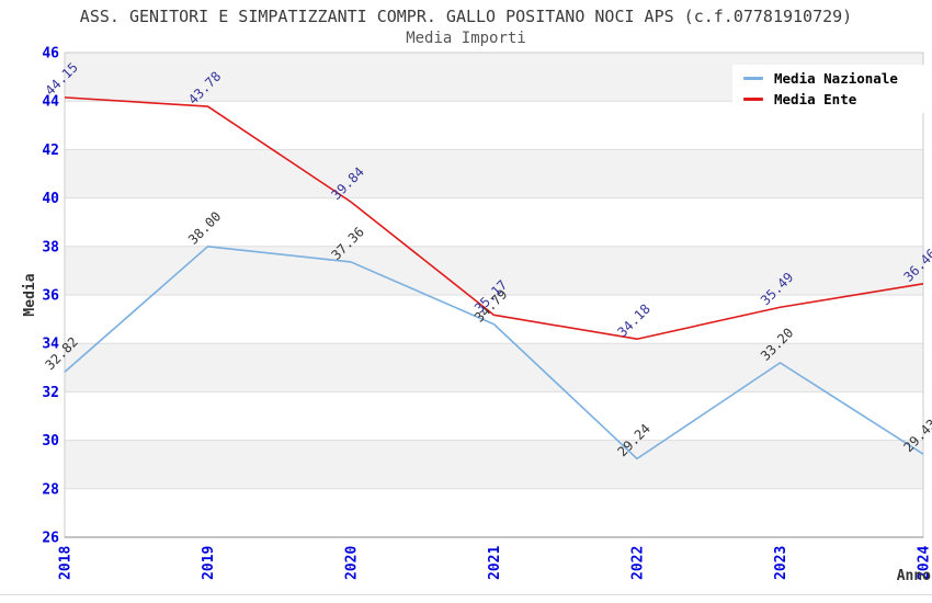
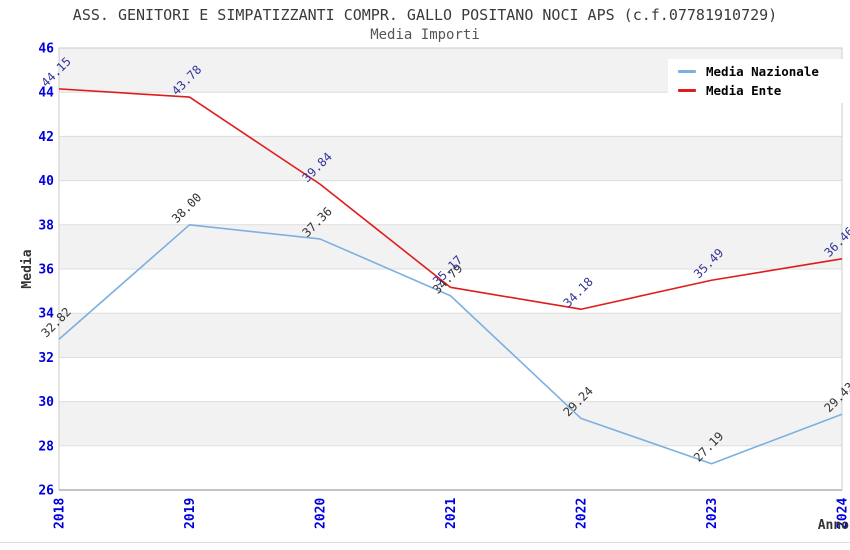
Media Nazionale/2023: 33.20 -> 27.19
